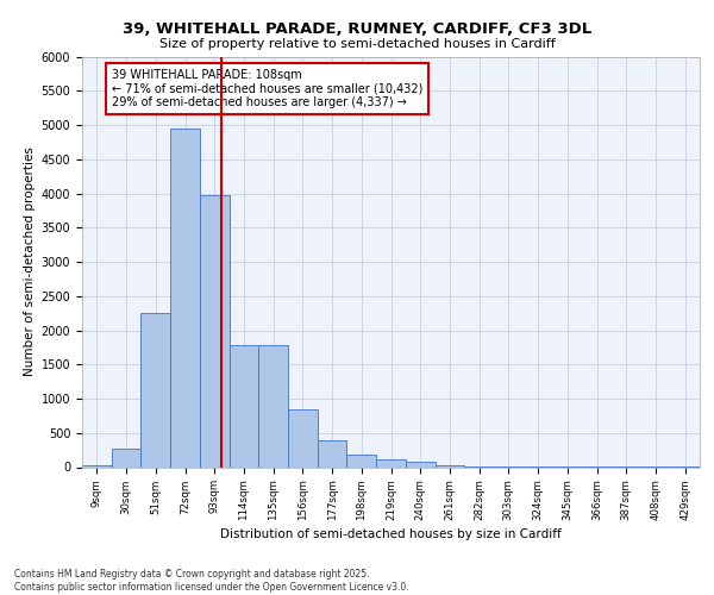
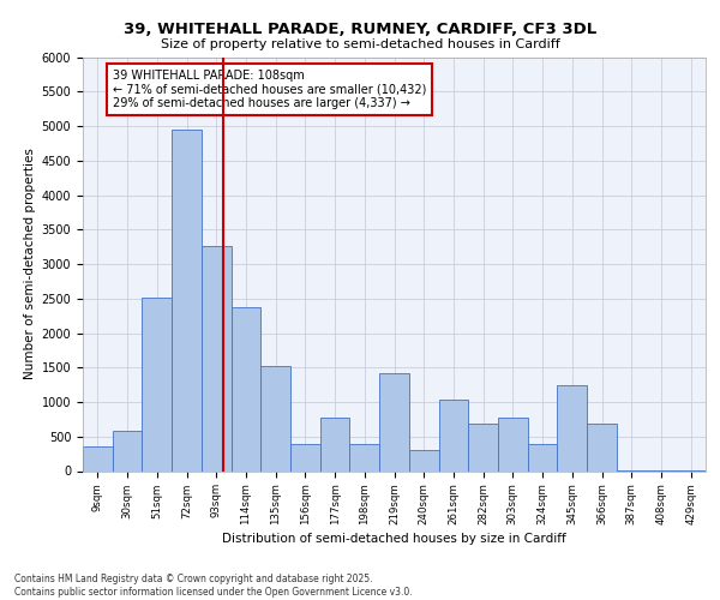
9sqm: 30 -> 360
30sqm: 270 -> 580
51sqm: 2260 -> 2520
93sqm: 3980 -> 3260
114sqm: 1780 -> 2380
135sqm: 1780 -> 1520
156sqm: 850 -> 400
177sqm: 390 -> 780
198sqm: 180 -> 400
219sqm: 120 -> 1420
240sqm: 80 -> 300
261sqm: 30 -> 1040
282sqm: 20 -> 680
303sqm: 10 -> 780
324sqm: 10 -> 400
345sqm: 0 -> 1240
366sqm: 0 -> 680
